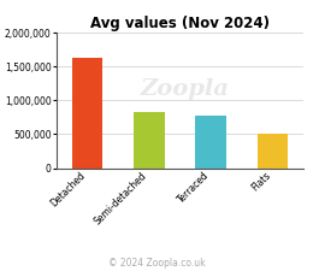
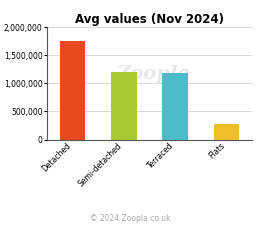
Detached: 1,620,000 -> 1,760,000
Semi-detached: 820,000 -> 1,200,000
Terraced: 780,000 -> 1,180,000
Flats: 500,000 -> 280,000
